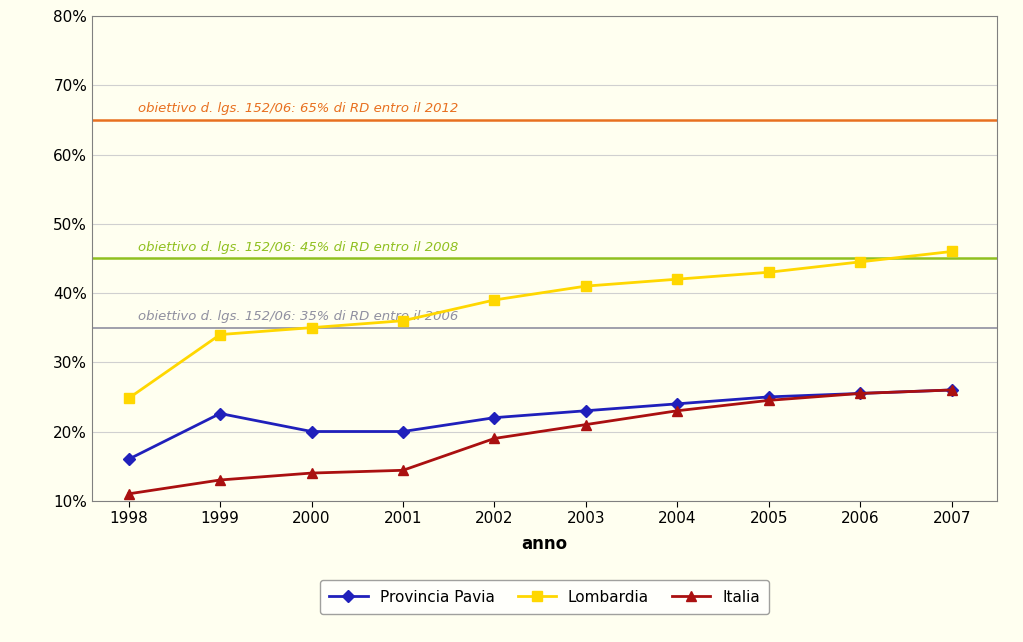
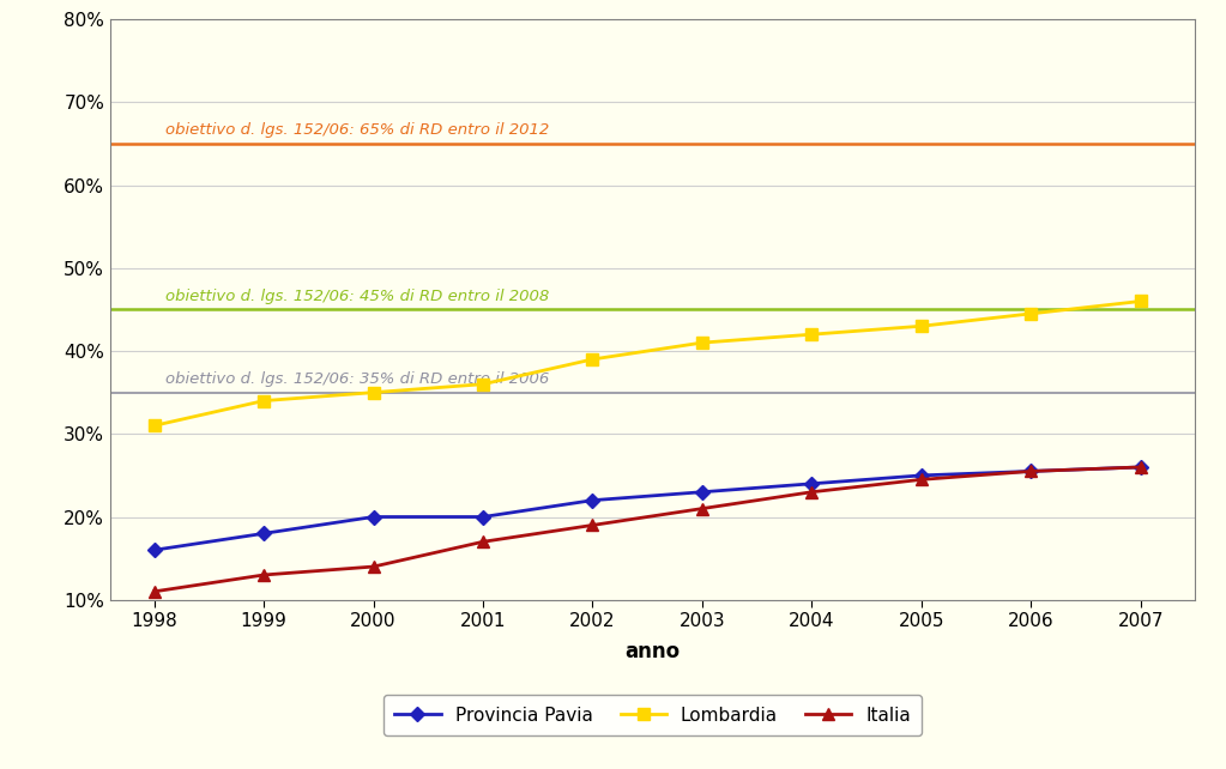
Lombardia/1998: 24.8% -> 31.0%
Provincia Pavia/1999: 22.6% -> 18.0%
Italia/2001: 14.4% -> 17.0%
